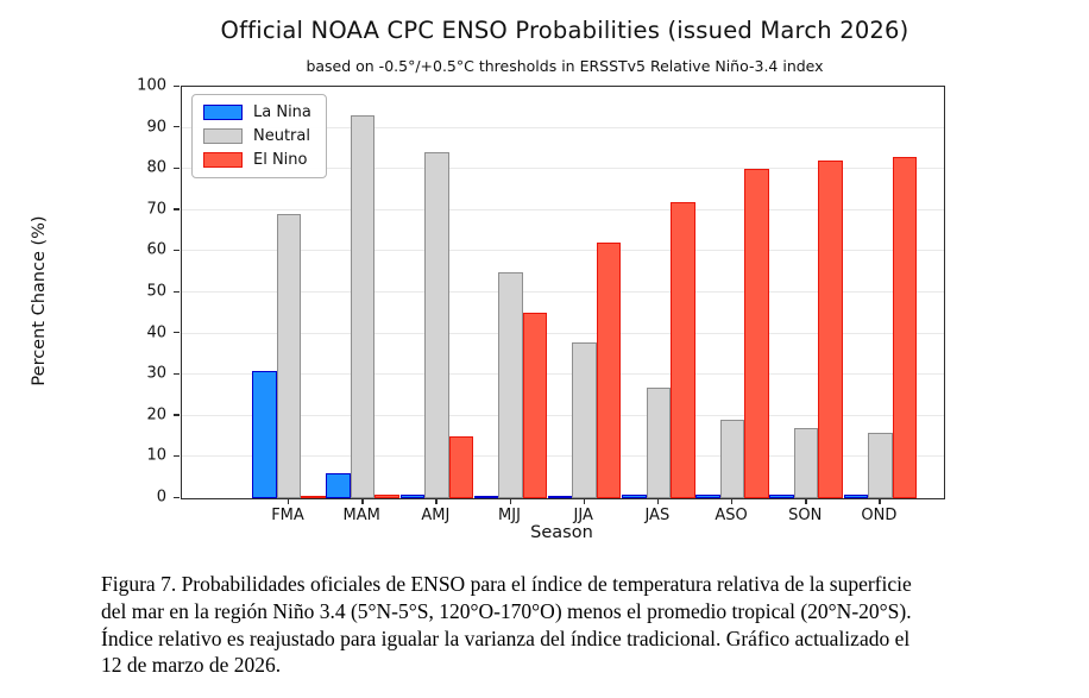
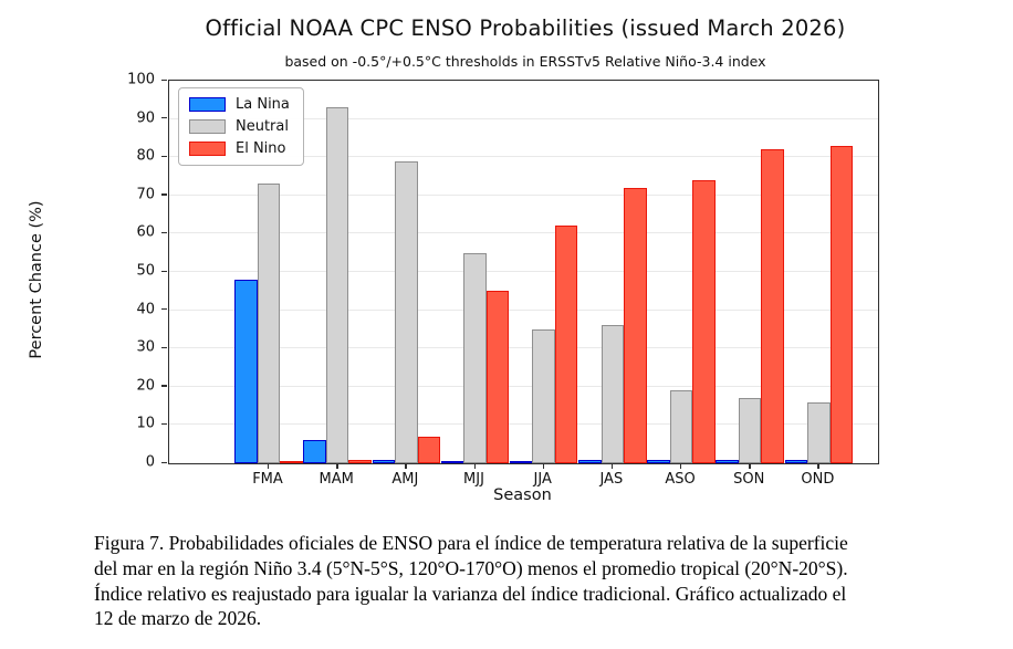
La Nina/FMA: 31 -> 48
Neutral/FMA: 69 -> 73
Neutral/AMJ: 84 -> 79
El Nino/AMJ: 15 -> 7
Neutral/JJA: 38 -> 35
Neutral/JAS: 27 -> 36
El Nino/ASO: 80 -> 74
